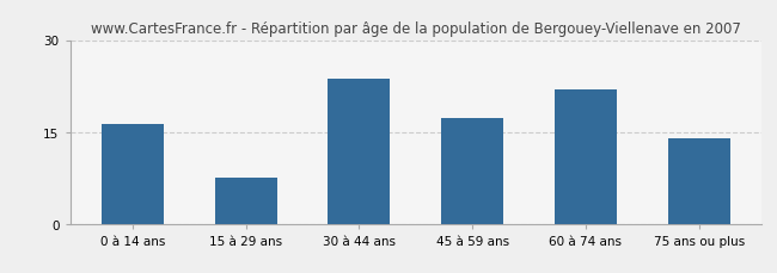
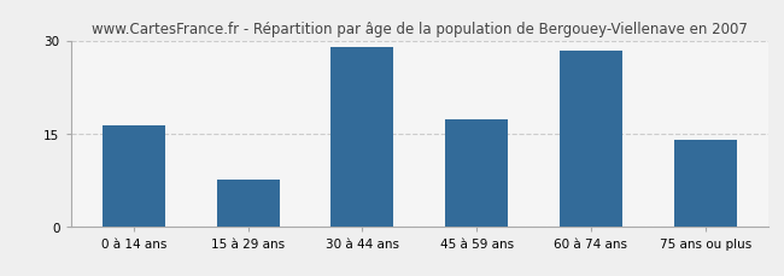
30 à 44 ans: 23.6 -> 29.0
60 à 74 ans: 22.0 -> 28.4
